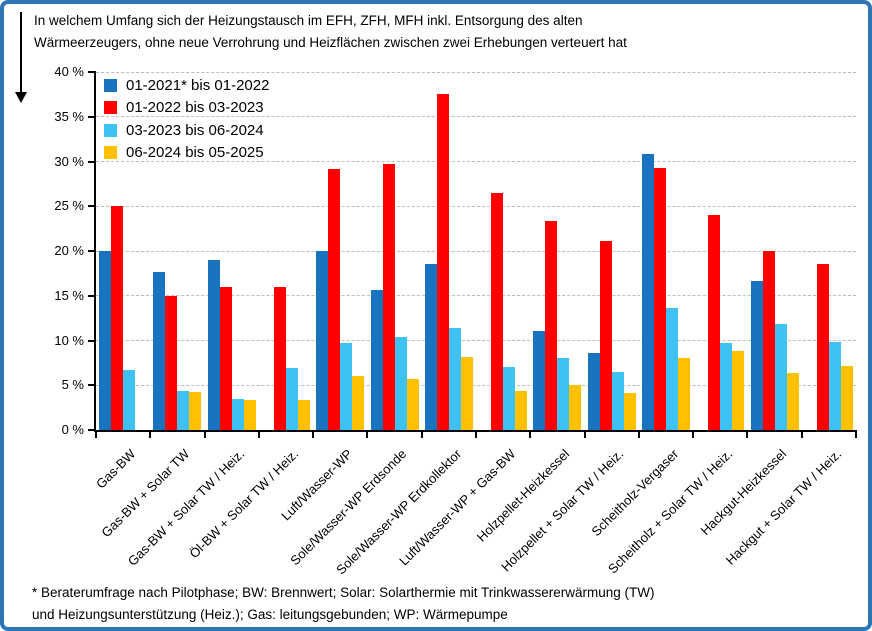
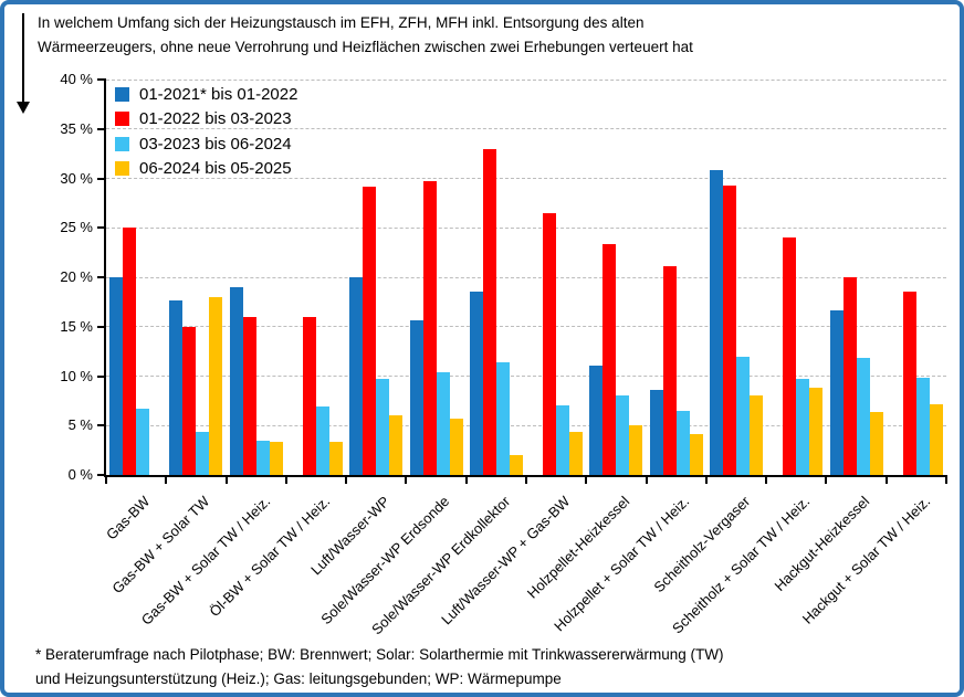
06-2024 bis 05-2025/Gas-BW + Solar TW: 4% -> 18%
01-2022 bis 03-2023/Sole/Wasser-WP Erdkollektor: 38% -> 33%
06-2024 bis 05-2025/Sole/Wasser-WP Erdkollektor: 8% -> 2%
03-2023 bis 06-2024/Scheitholz-Vergaser: 14% -> 12%
